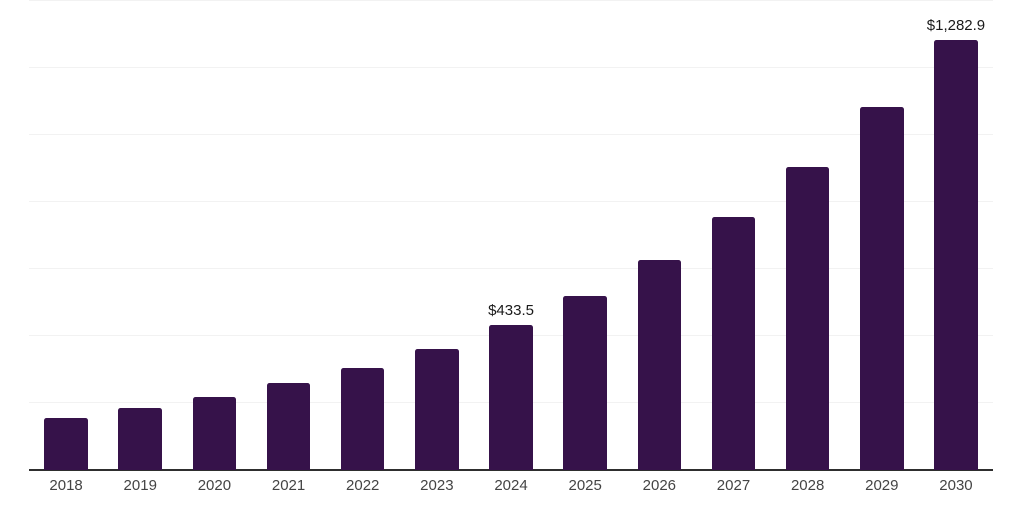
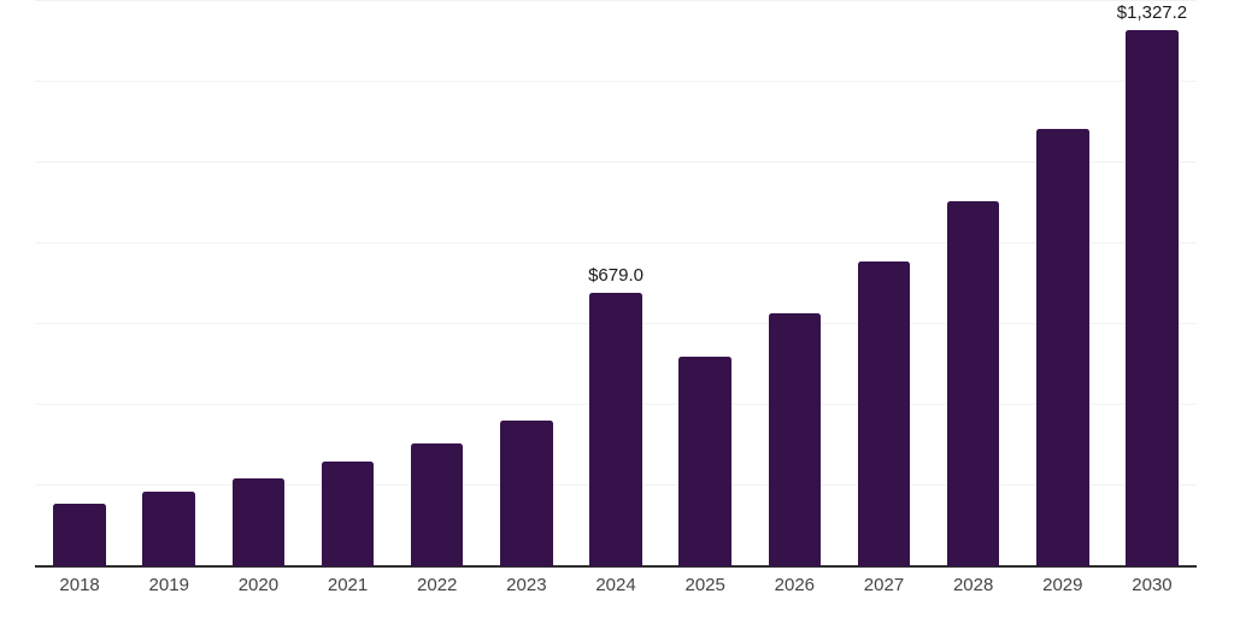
2024: $433.5 -> $679.0
2030: $1,282.9 -> $1,327.2
